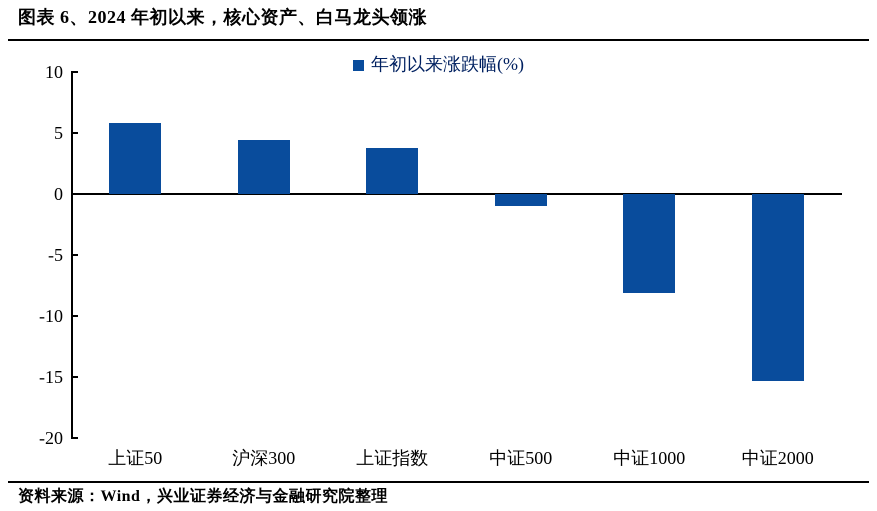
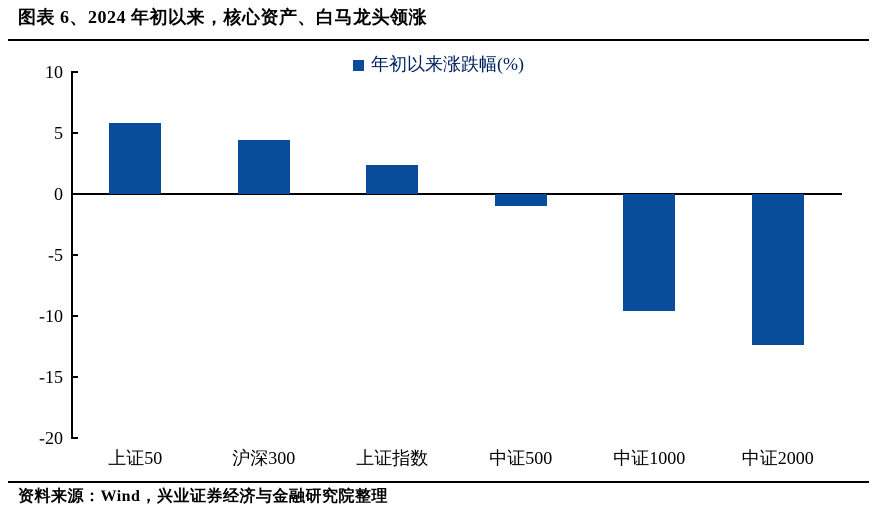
上证指数: 3.8 -> 2.4
中证1000: -8.1 -> -9.6
中证2000: -15.3 -> -12.4
